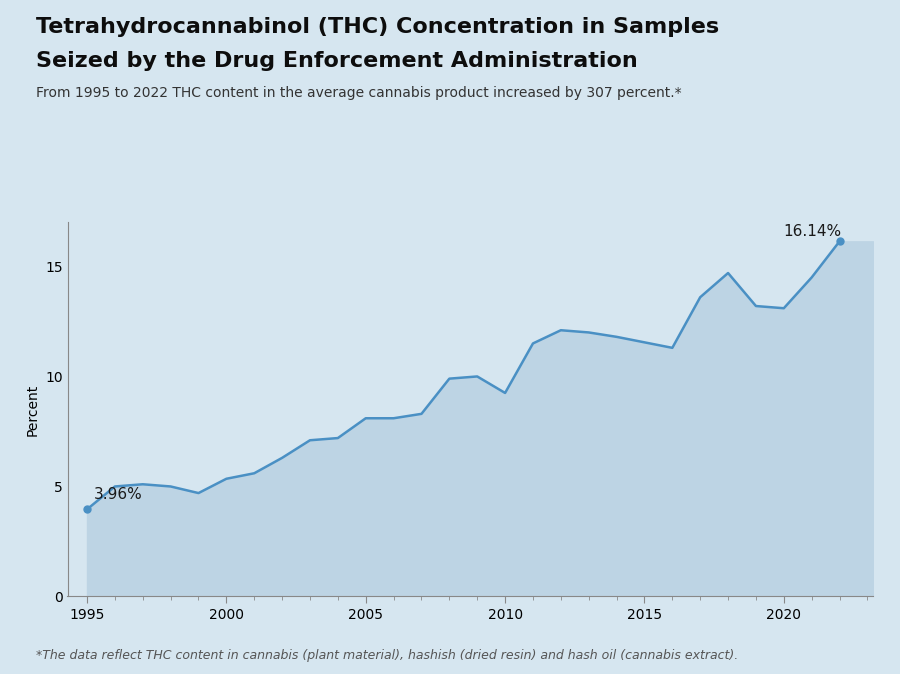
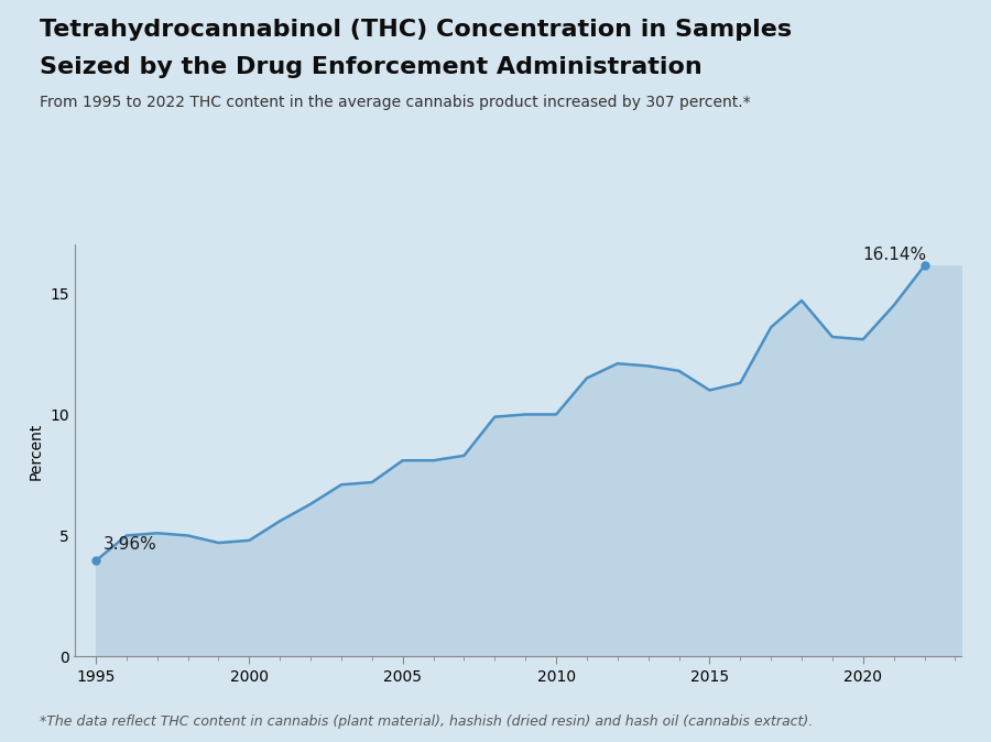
2000: 5.35 -> 4.80
2010: 9.25 -> 10.00
2015: 11.55 -> 11.00
